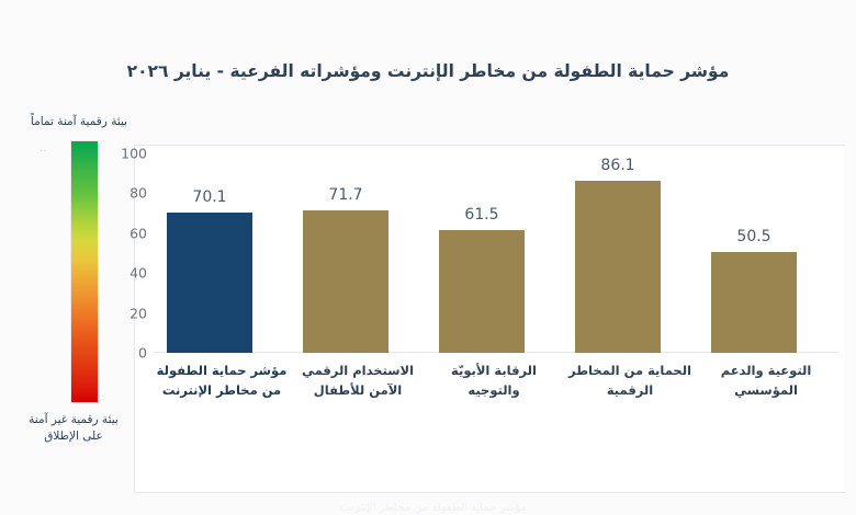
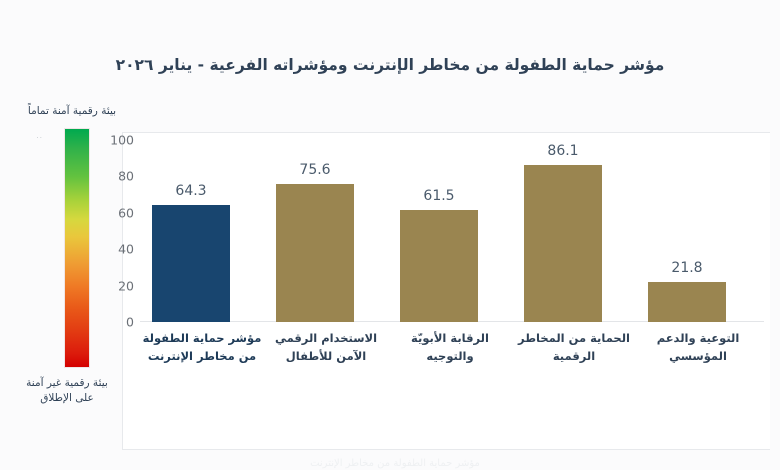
مؤشر حماية الطفولة من مخاطر الإنترنت: 70.1 -> 64.3
الاستخدام الرقمي الآمن للأطفال: 71.7 -> 75.6
التوعية والدعم المؤسسي: 50.5 -> 21.8
